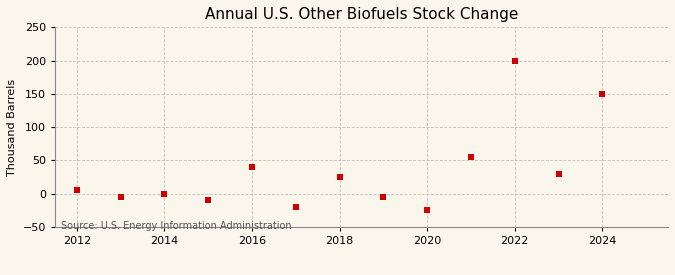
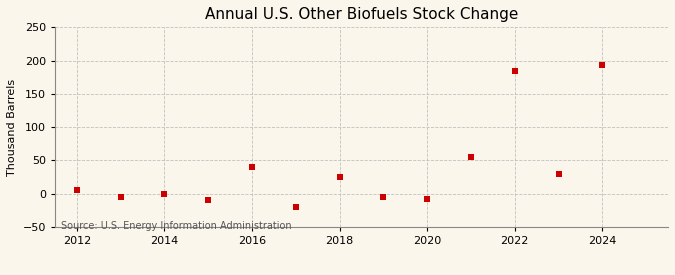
2020: -25 -> -8
2022: 200 -> 184
2024: 150 -> 194
